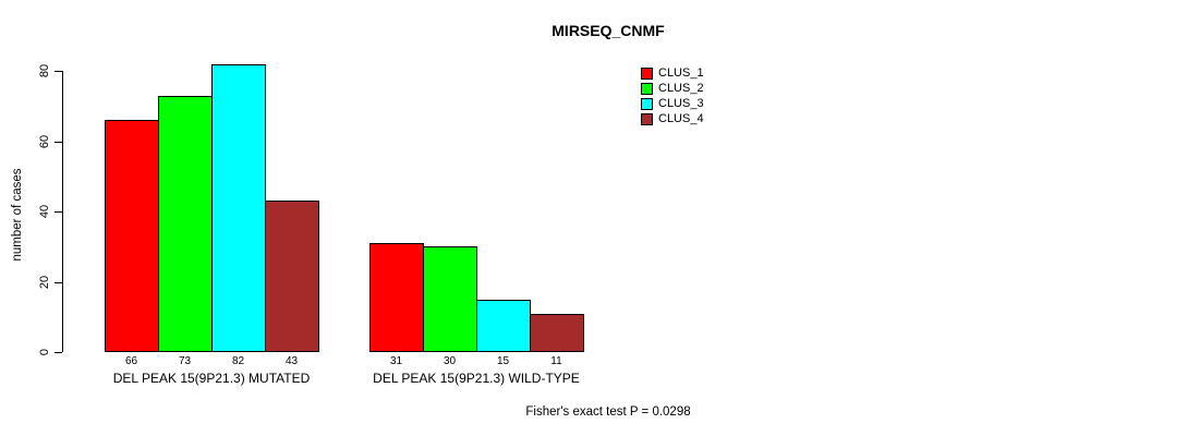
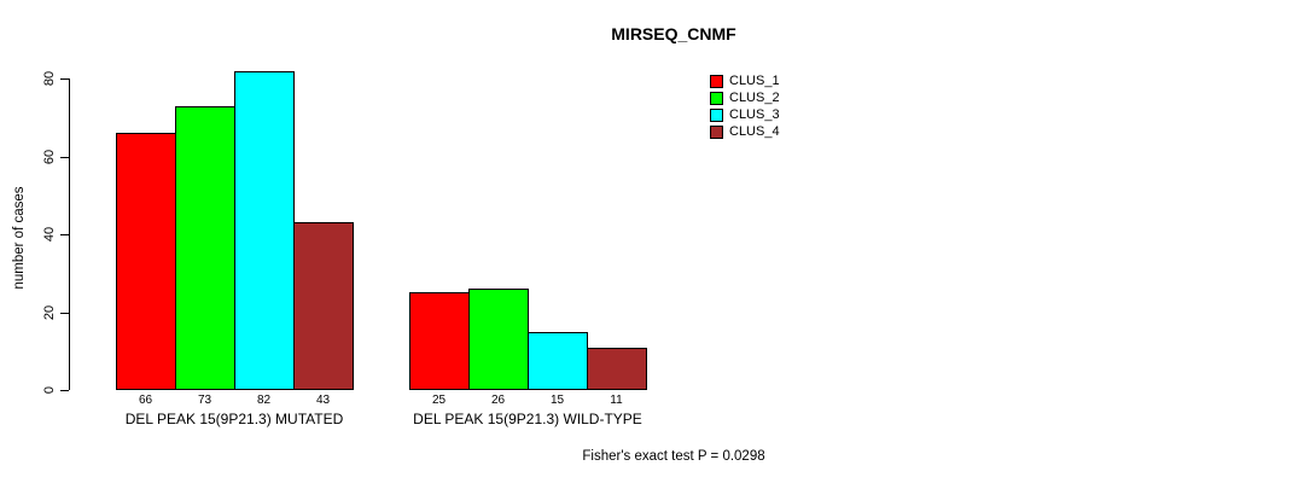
CLUS_1/DEL PEAK 15(9P21.3) WILD-TYPE: 31 -> 25
CLUS_2/DEL PEAK 15(9P21.3) WILD-TYPE: 30 -> 26
